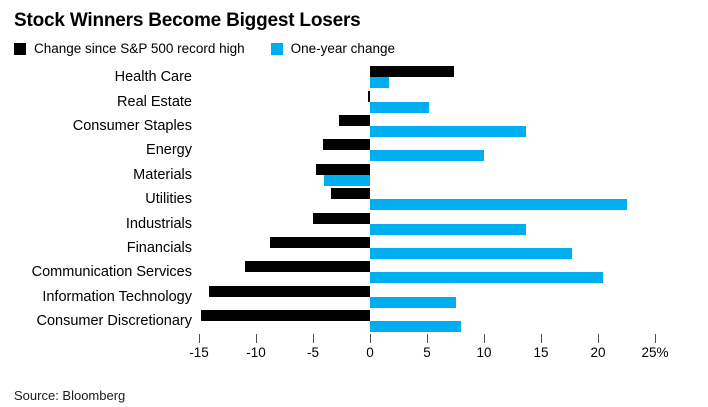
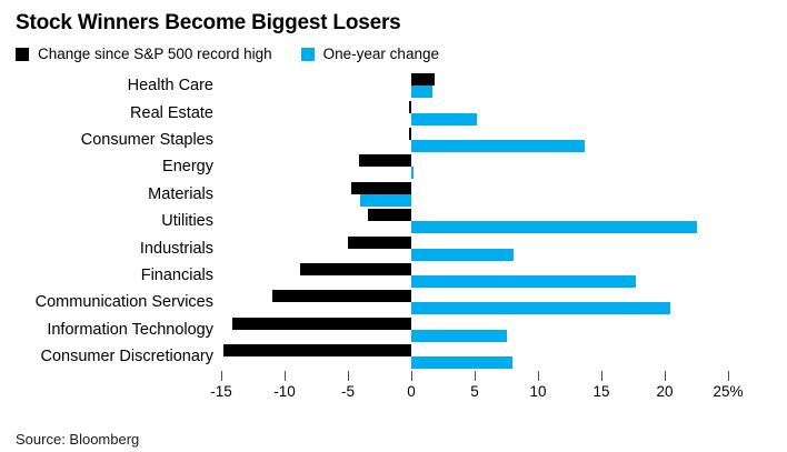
Change since S&P 500 record high/Health Care: 7.4% -> 1.8%
Change since S&P 500 record high/Consumer Staples: -2.7% -> -0.2%
One-year change/Energy: 10.0% -> 0.2%
One-year change/Industrials: 13.7% -> 8.1%
